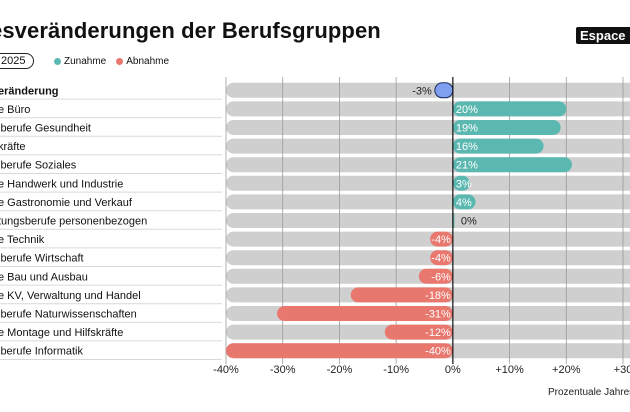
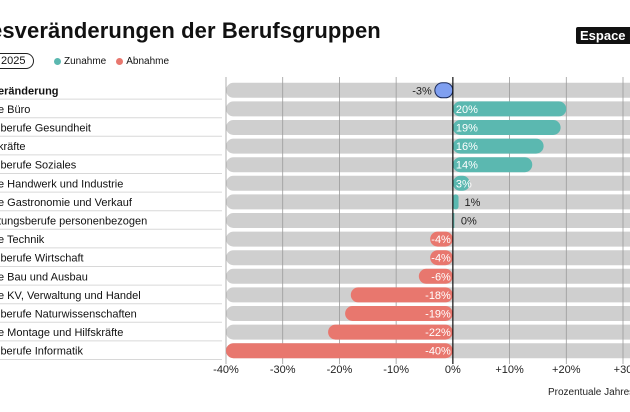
lberufe Soziales: 21% -> 14%
e Gastronomie und Verkauf: 4% -> 1%
lberufe Naturwissenschaften: -31% -> -19%
e Montage und Hilfskräfte: -12% -> -22%
